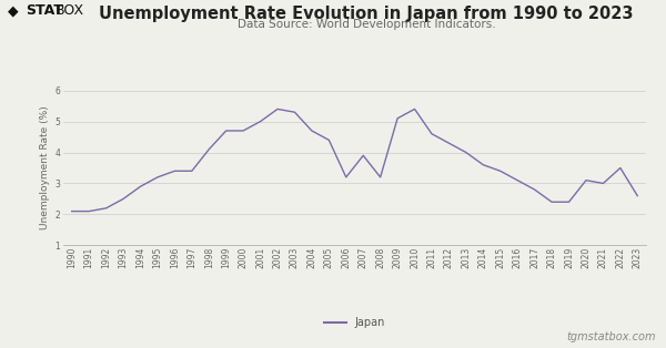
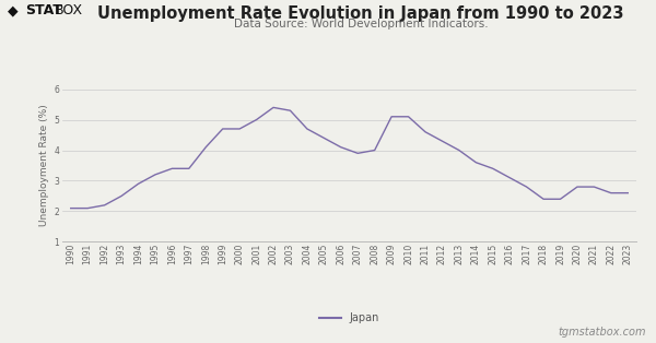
2006: 3.2 -> 4.1
2008: 3.2 -> 4.0
2010: 5.4 -> 5.1
2020: 3.1 -> 2.8
2021: 3.0 -> 2.8
2022: 3.5 -> 2.6
